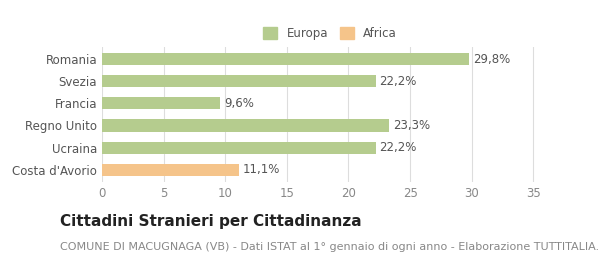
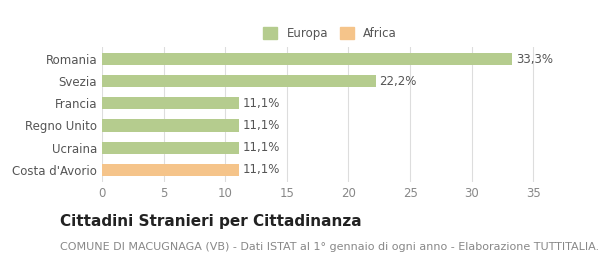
Romania: 29,8% -> 33,3%
Francia: 9,6% -> 11,1%
Regno Unito: 23,3% -> 11,1%
Ucraina: 22,2% -> 11,1%
